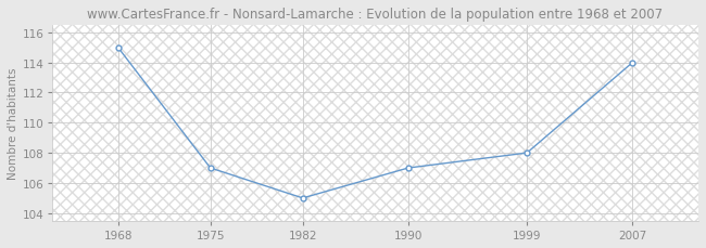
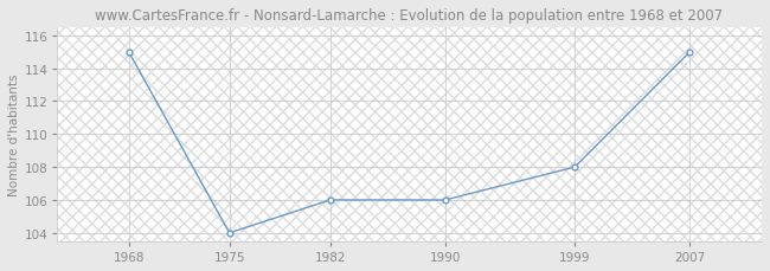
1975: 107 -> 104
1982: 105 -> 106
1990: 107 -> 106
2007: 114 -> 115
